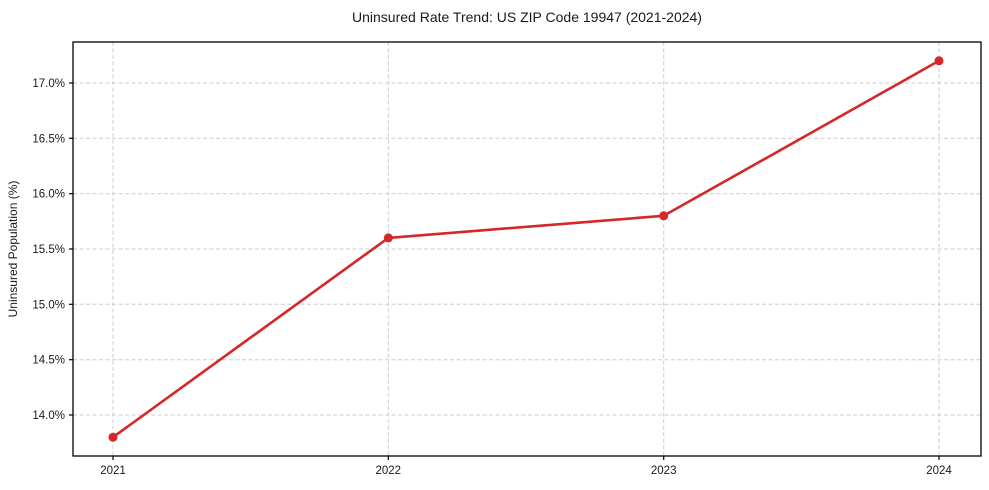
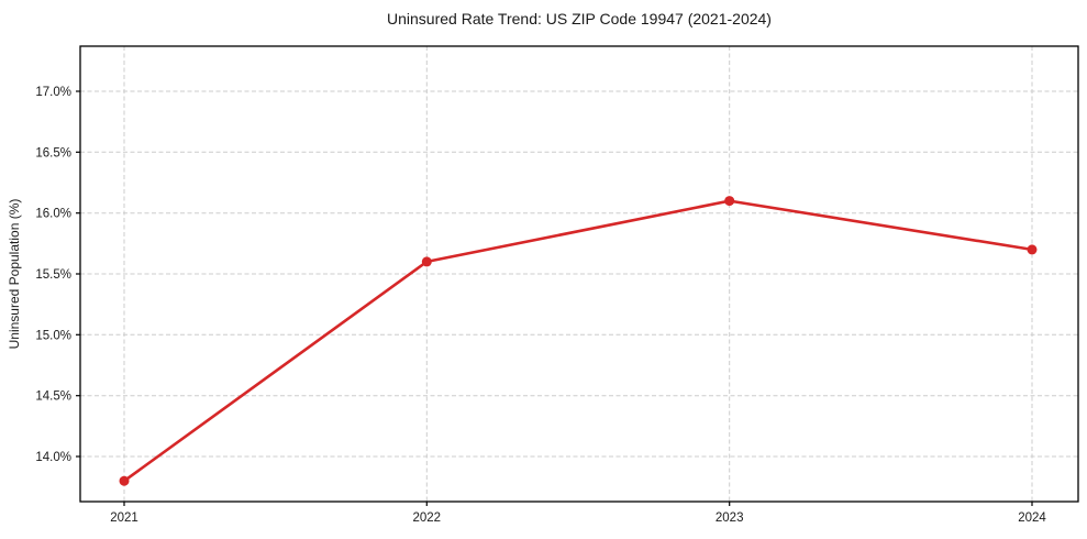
2023: 15.8% -> 16.1%
2024: 17.2% -> 15.7%
